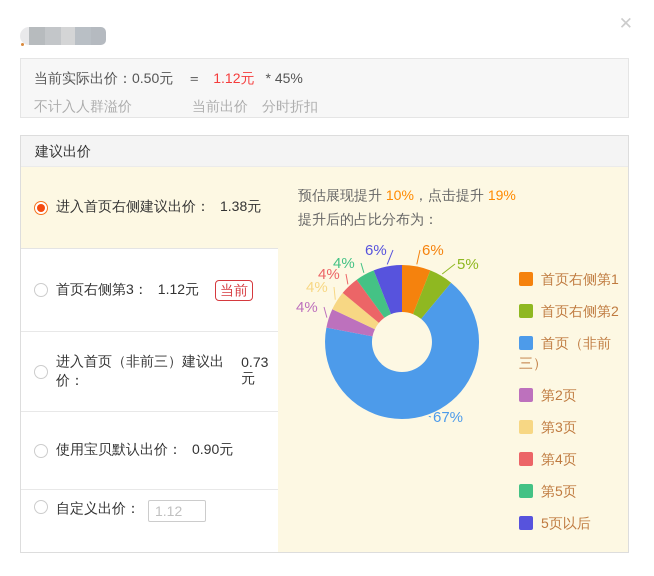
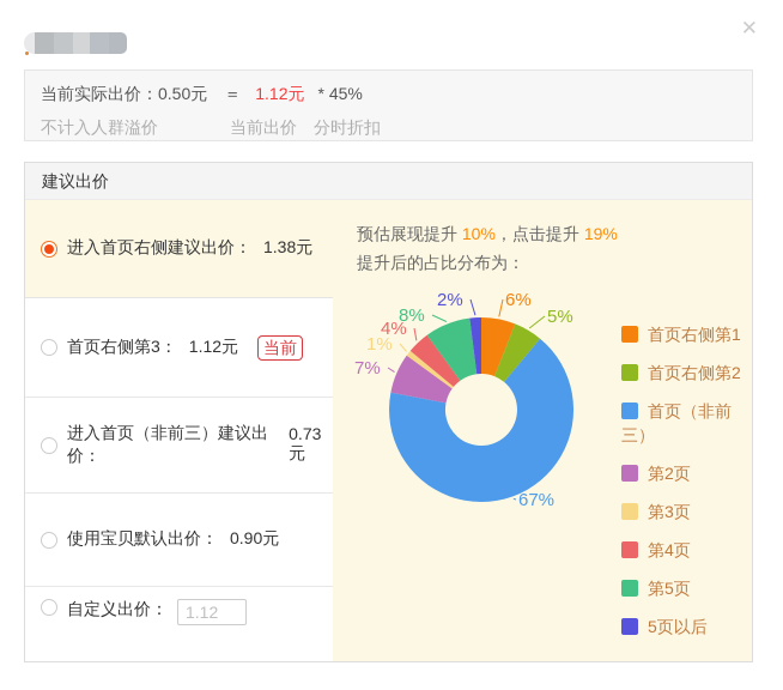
第2页: 4% -> 7%
第3页: 4% -> 1%
第5页: 4% -> 8%
5页以后: 6% -> 2%
